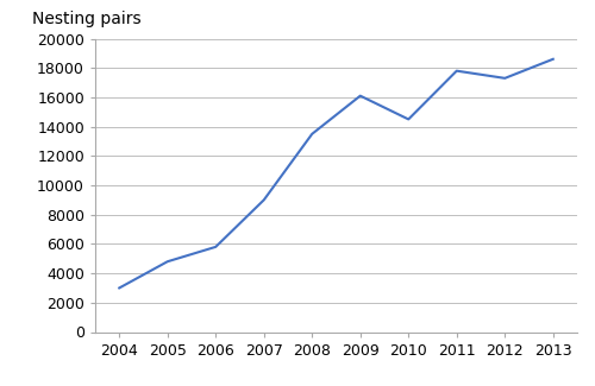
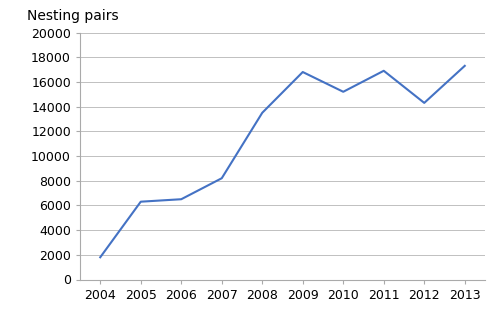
2004: 3000 -> 1800
2005: 4800 -> 6300
2006: 5800 -> 6500
2007: 9000 -> 8200
2009: 16100 -> 16800
2010: 14500 -> 15200
2011: 17800 -> 16900
2012: 17300 -> 14300
2013: 18600 -> 17300
